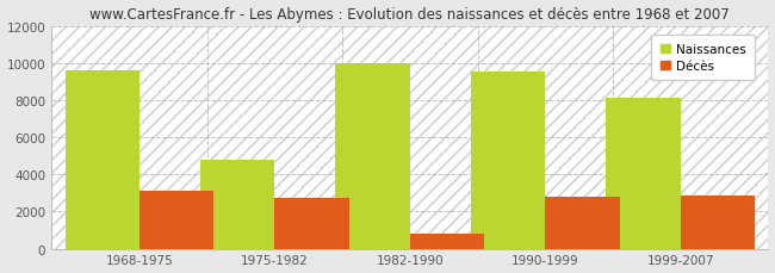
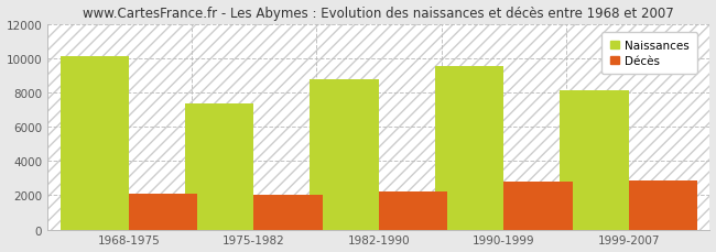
Naissances/1968-1975: 9600 -> 10100
Décès/1968-1975: 3100 -> 2100
Naissances/1975-1982: 4800 -> 7400
Décès/1975-1982: 2700 -> 2000
Naissances/1982-1990: 10000 -> 8800
Décès/1982-1990: 800 -> 2200
